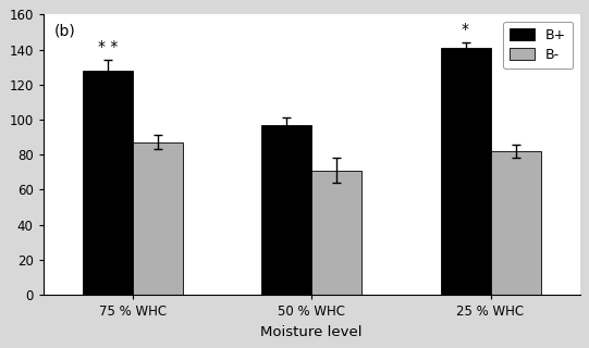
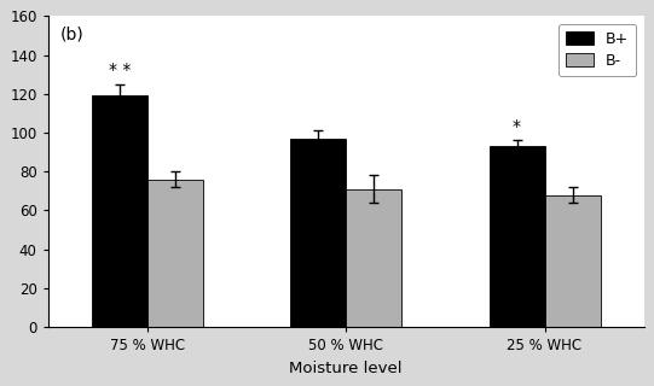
B+/75 % WHC: 128 -> 119
B-/75 % WHC: 87 -> 76
B+/25 % WHC: 141 -> 93
B-/25 % WHC: 82 -> 68
